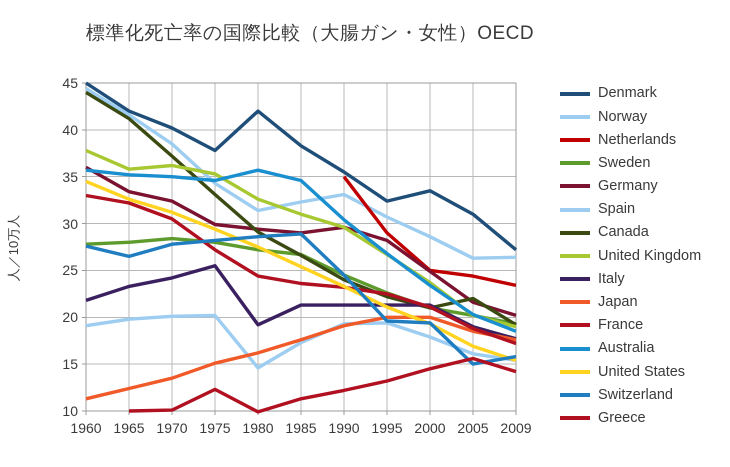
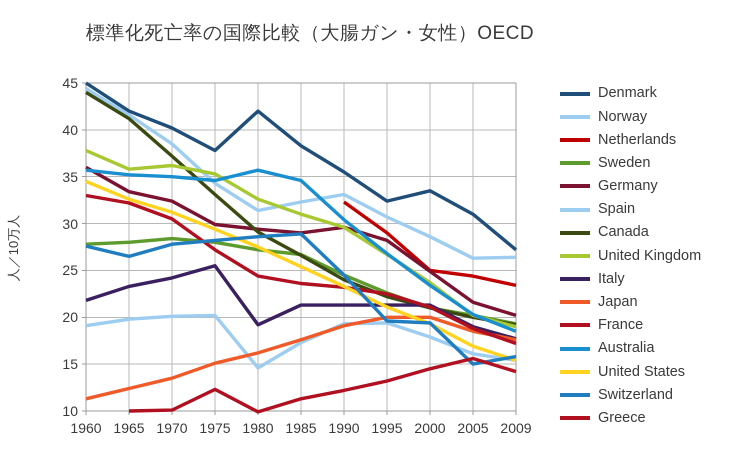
Netherlands/1990: 35 -> 32
Canada/2005: 22 -> 20
